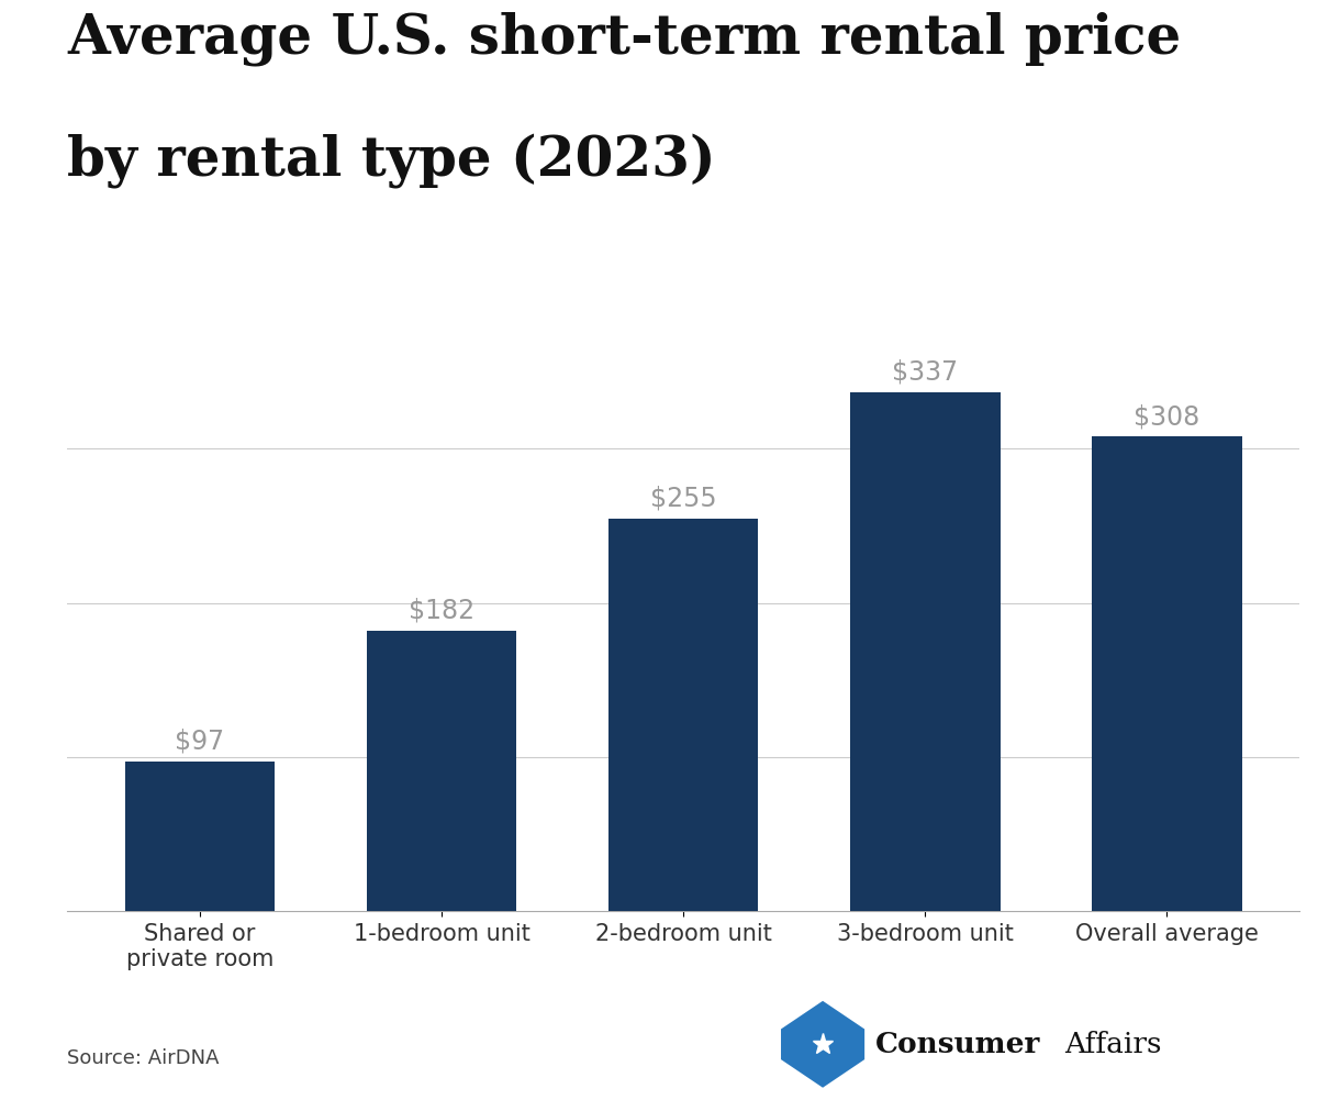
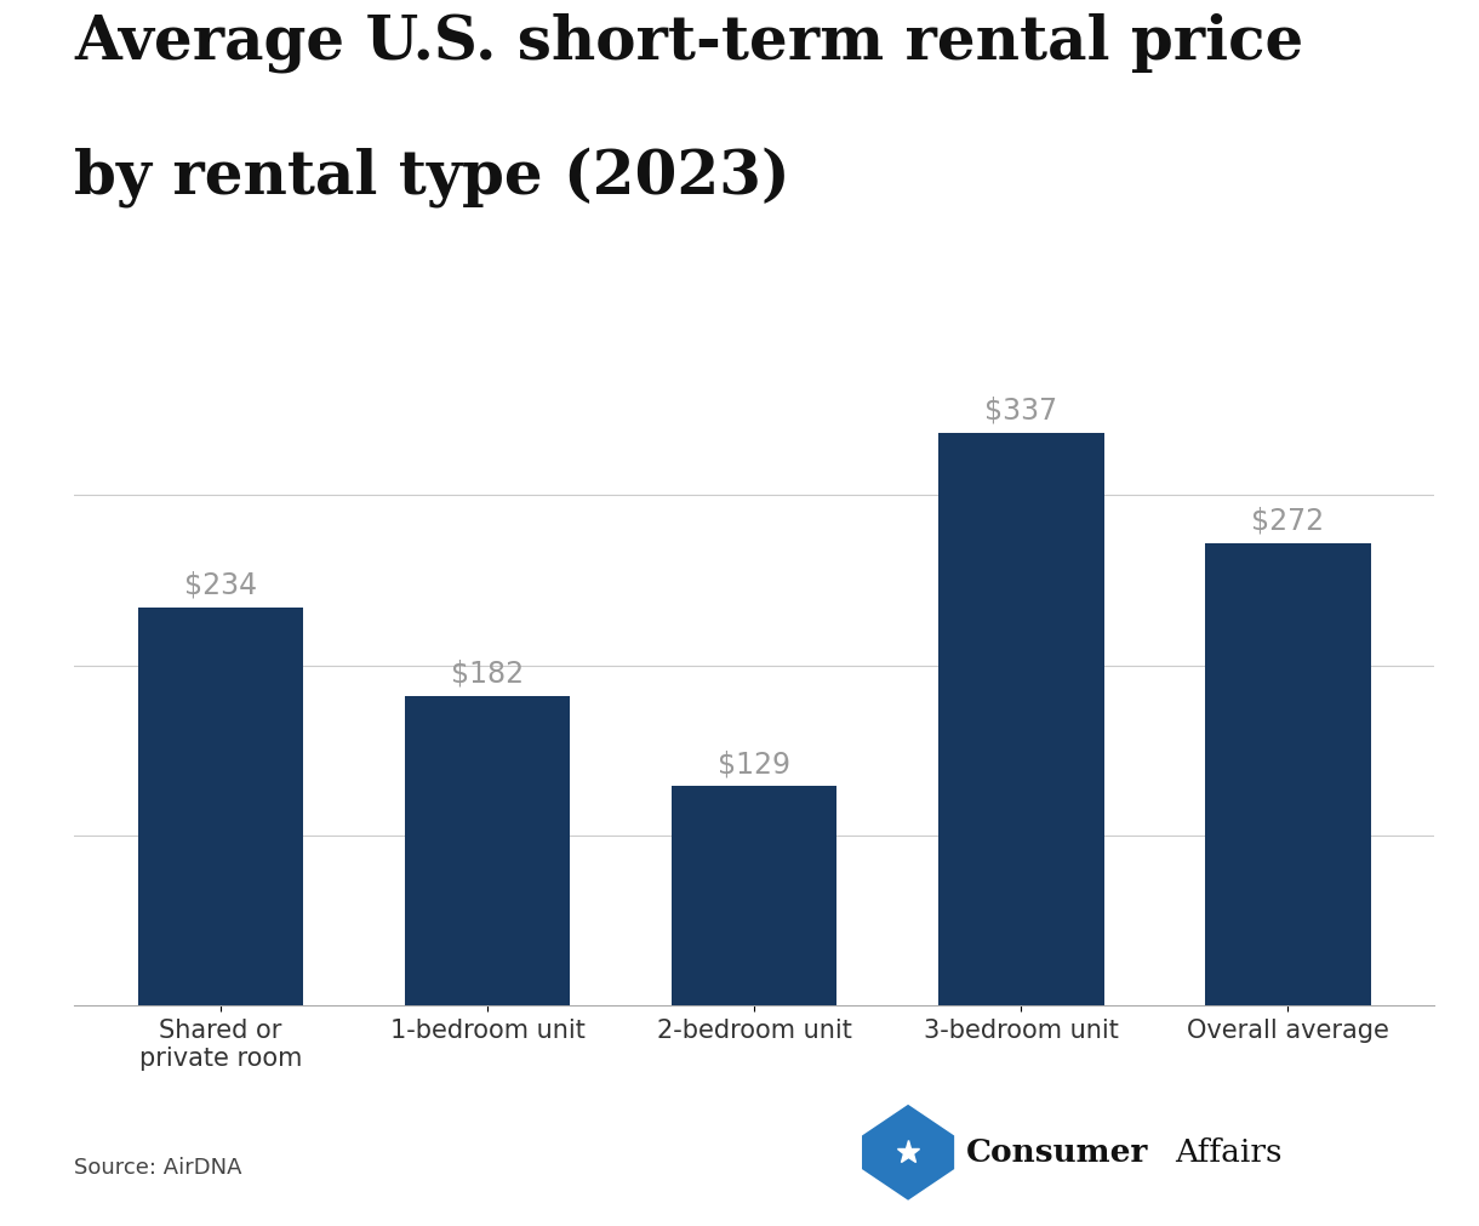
Shared or private room: $97 -> $234
2-bedroom unit: $255 -> $129
Overall average: $308 -> $272
